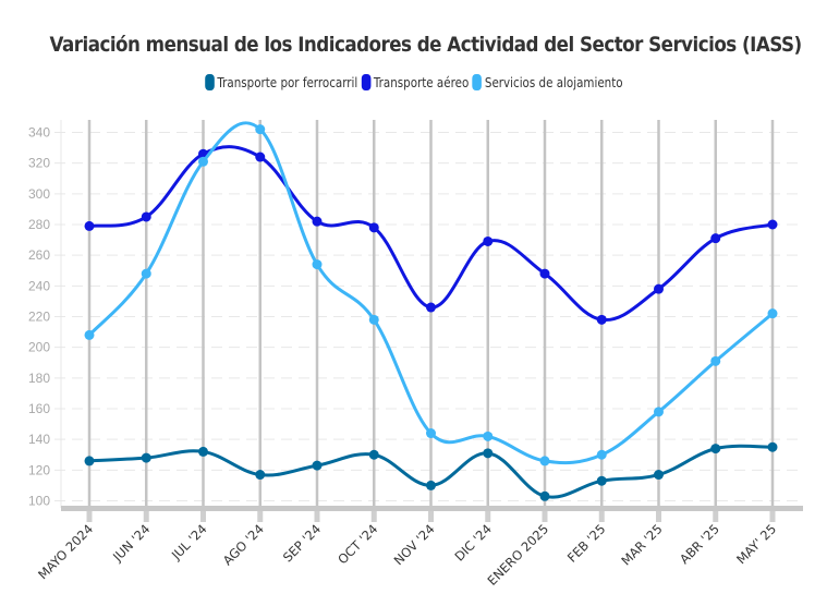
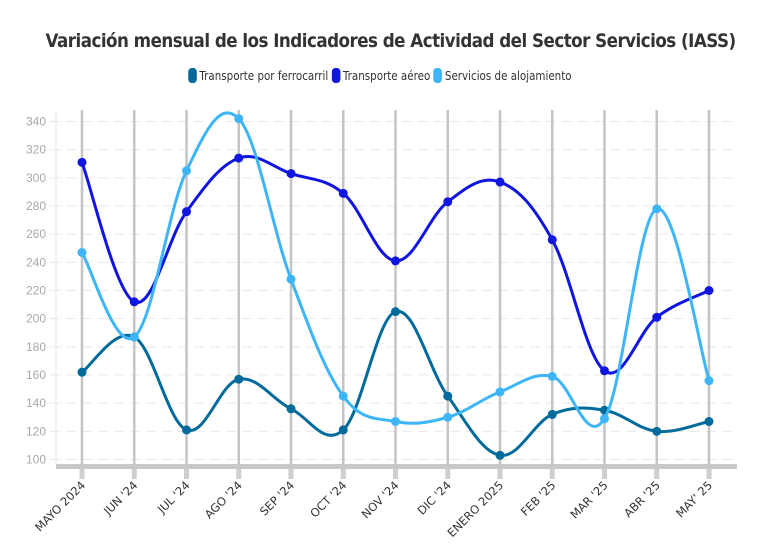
Transporte por ferrocarril/MAYO 2024: 126 -> 162
Transporte aéreo/MAYO 2024: 279 -> 311
Servicios de alojamiento/MAYO 2024: 208 -> 247
Transporte por ferrocarril/JUN '24: 128 -> 187
Transporte aéreo/JUN '24: 285 -> 212
Servicios de alojamiento/JUN '24: 248 -> 187
Transporte por ferrocarril/JUL '24: 132 -> 121
Transporte aéreo/JUL '24: 326 -> 276
Servicios de alojamiento/JUL '24: 321 -> 305
Transporte por ferrocarril/AGO '24: 117 -> 157
Transporte aéreo/AGO '24: 324 -> 314
Transporte por ferrocarril/SEP '24: 123 -> 136
Transporte aéreo/SEP '24: 282 -> 303
Servicios de alojamiento/SEP '24: 254 -> 228
Transporte por ferrocarril/OCT '24: 130 -> 121
Transporte aéreo/OCT '24: 278 -> 289
Servicios de alojamiento/OCT '24: 218 -> 145
Transporte por ferrocarril/NOV '24: 110 -> 205
Transporte aéreo/NOV '24: 226 -> 241
Servicios de alojamiento/NOV '24: 144 -> 127
Transporte por ferrocarril/DIC '24: 131 -> 145
Transporte aéreo/DIC '24: 269 -> 283
Servicios de alojamiento/DIC '24: 142 -> 130
Transporte aéreo/ENERO 2025: 248 -> 297
Servicios de alojamiento/ENERO 2025: 126 -> 148
Transporte por ferrocarril/FEB '25: 113 -> 132
Transporte aéreo/FEB '25: 218 -> 256
Servicios de alojamiento/FEB '25: 130 -> 159
Transporte por ferrocarril/MAR '25: 117 -> 135
Transporte aéreo/MAR '25: 238 -> 163
Servicios de alojamiento/MAR '25: 158 -> 129
Transporte por ferrocarril/ABR '25: 134 -> 120
Transporte aéreo/ABR '25: 271 -> 201
Servicios de alojamiento/ABR '25: 191 -> 278
Transporte por ferrocarril/MAY' 25: 135 -> 127
Transporte aéreo/MAY' 25: 280 -> 220
Servicios de alojamiento/MAY' 25: 222 -> 156
